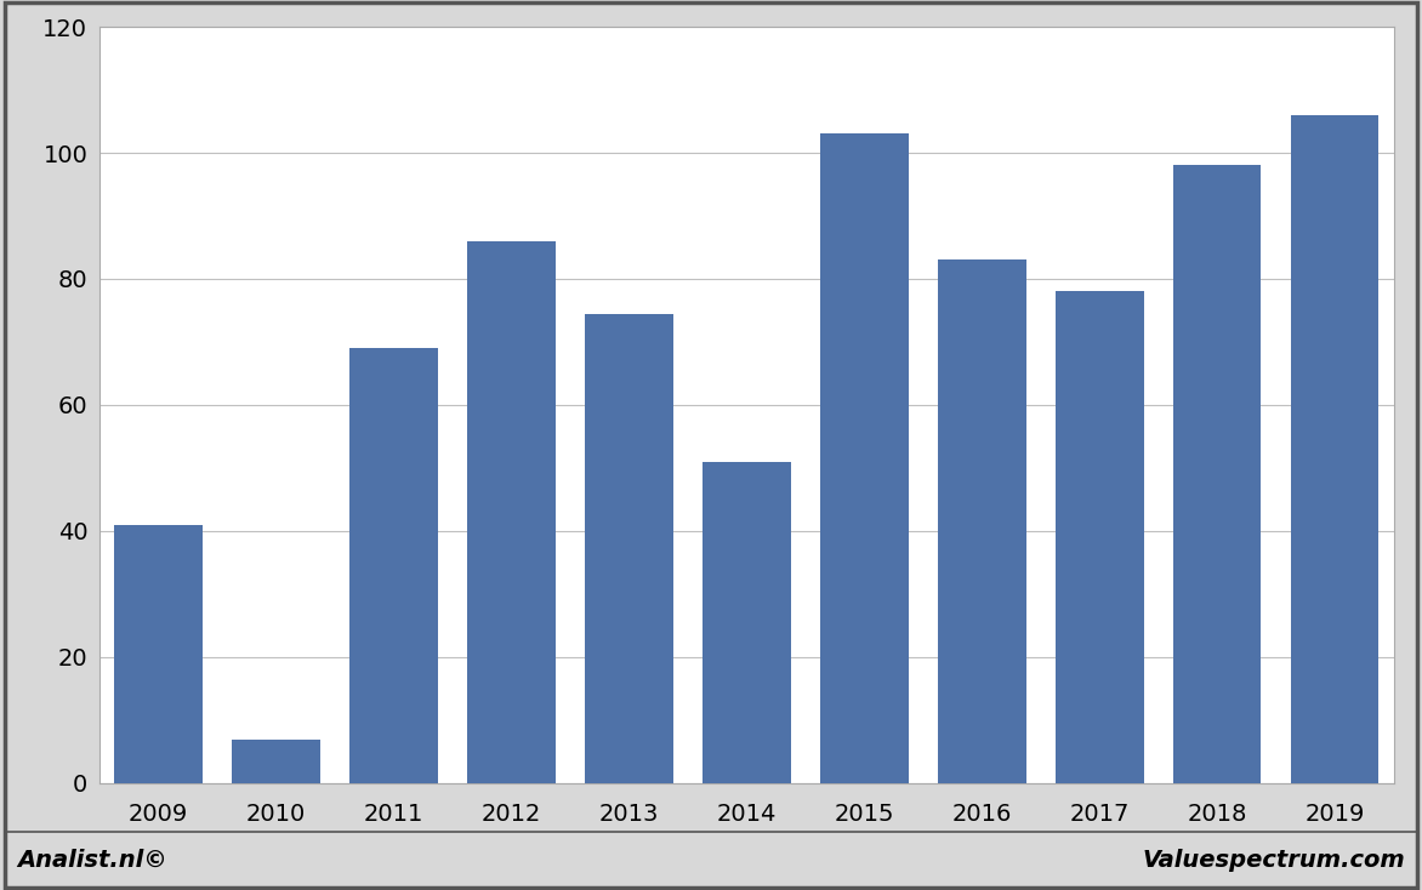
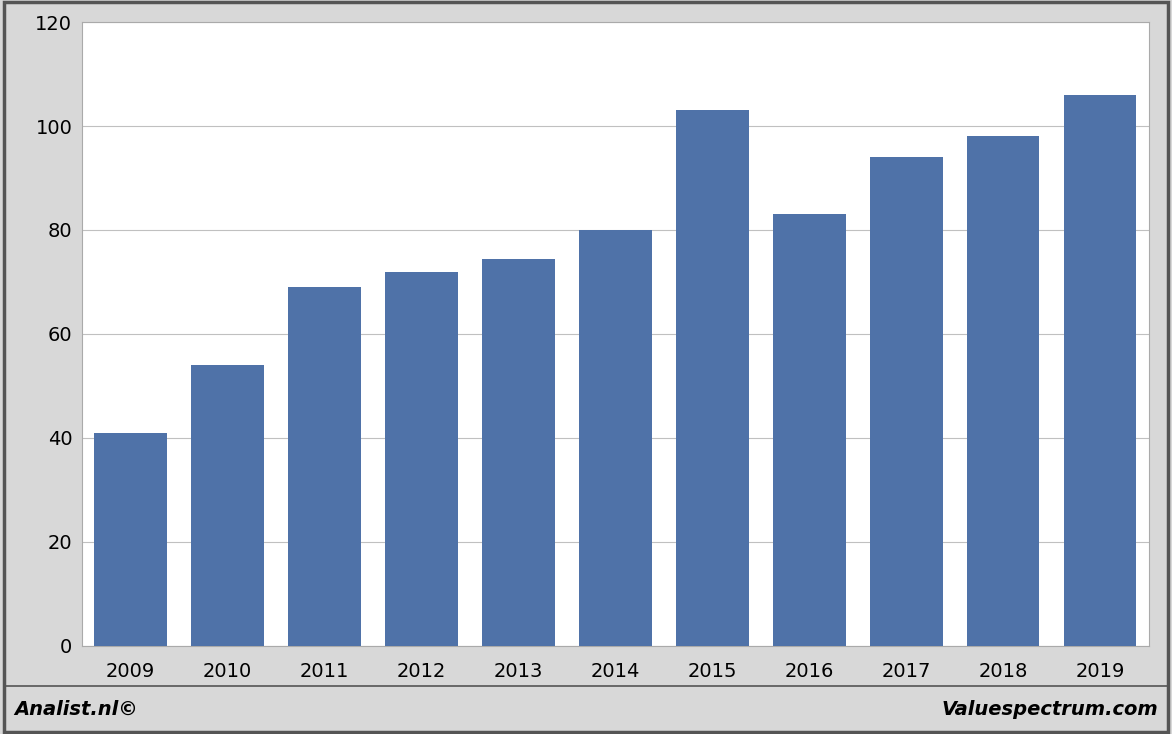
2010: 7.0 -> 54.0
2012: 86.0 -> 72.0
2014: 51.0 -> 80.0
2017: 78.0 -> 94.0
